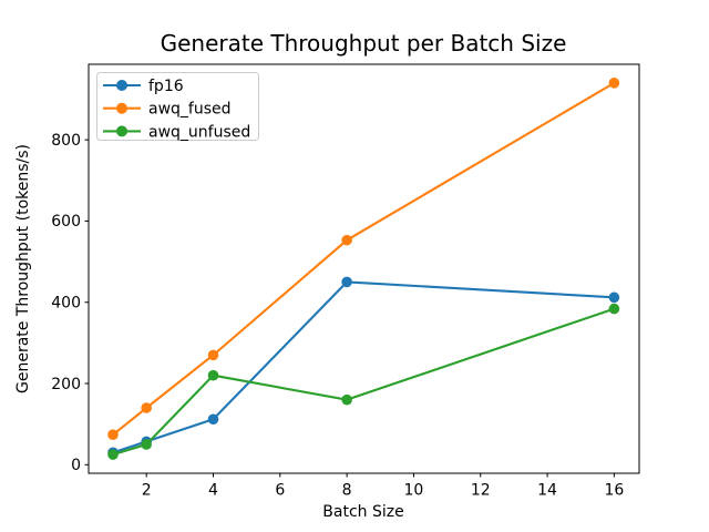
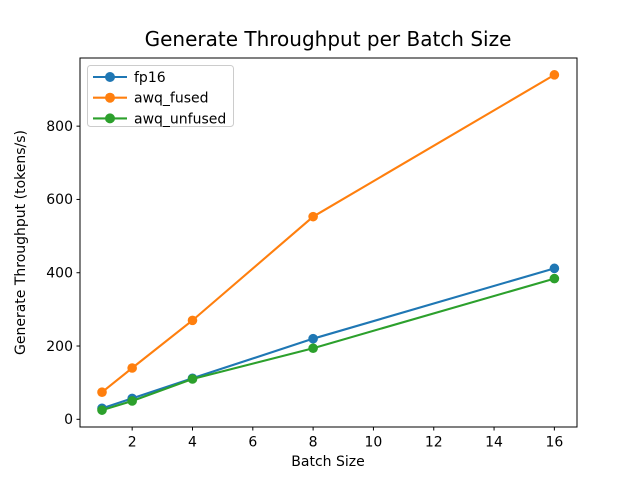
awq_unfused/4: 220 -> 110
fp16/8: 450 -> 220
awq_unfused/8: 160 -> 190
